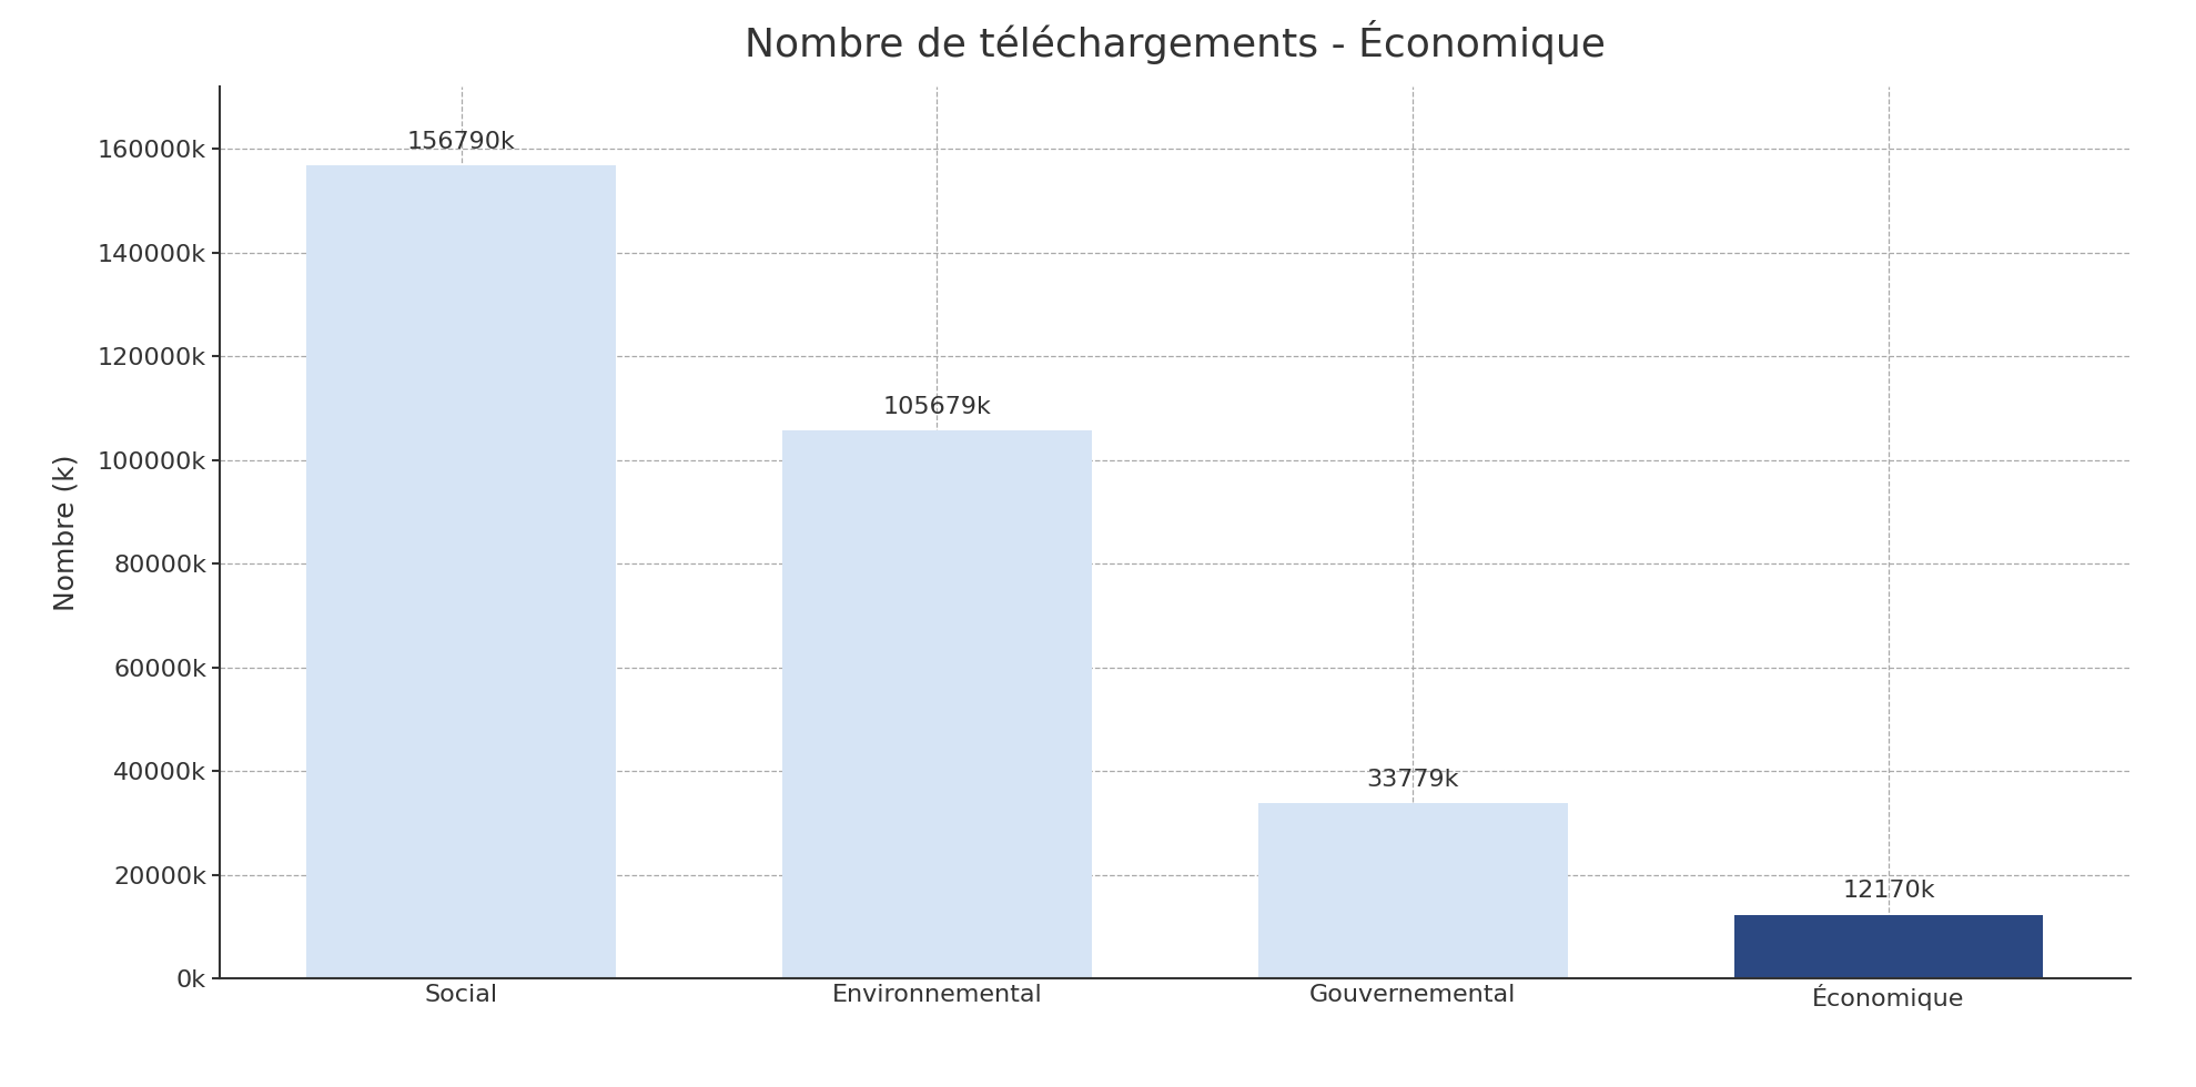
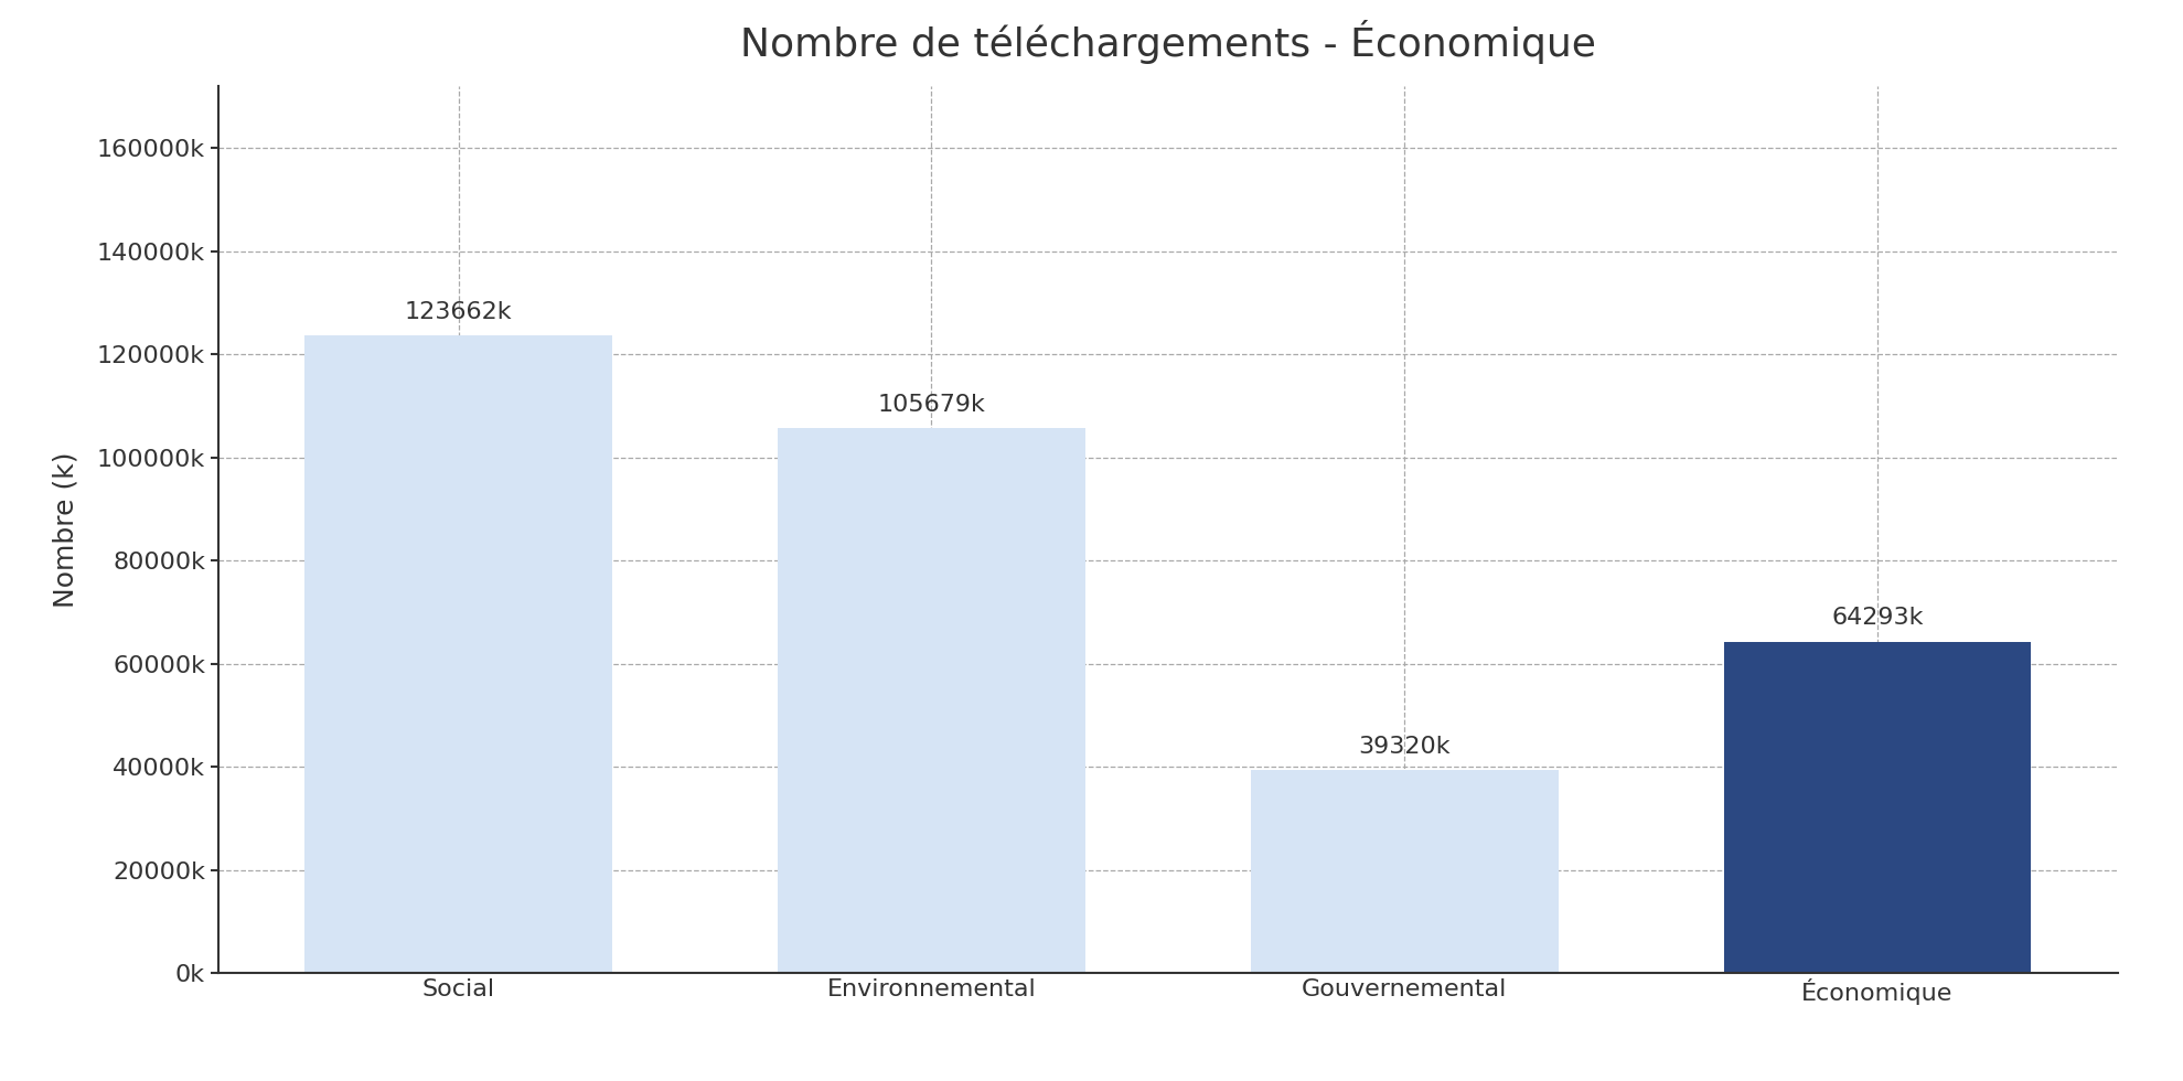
Social: 156790k -> 123662k
Gouvernemental: 33779k -> 39320k
Économique: 12170k -> 64293k
